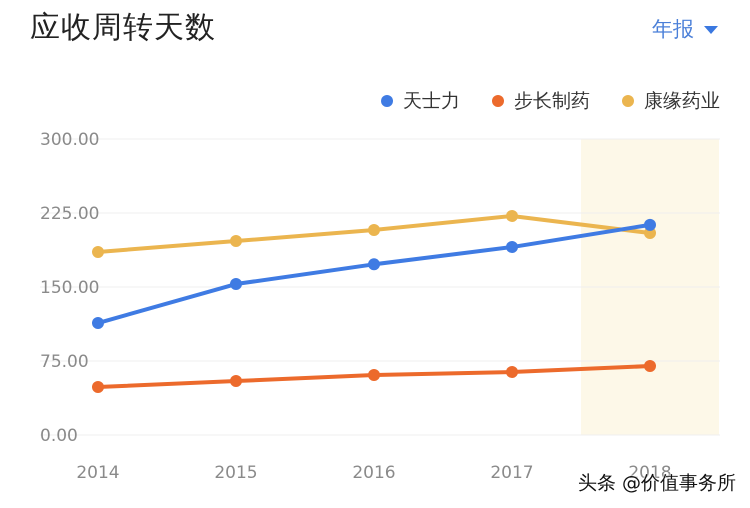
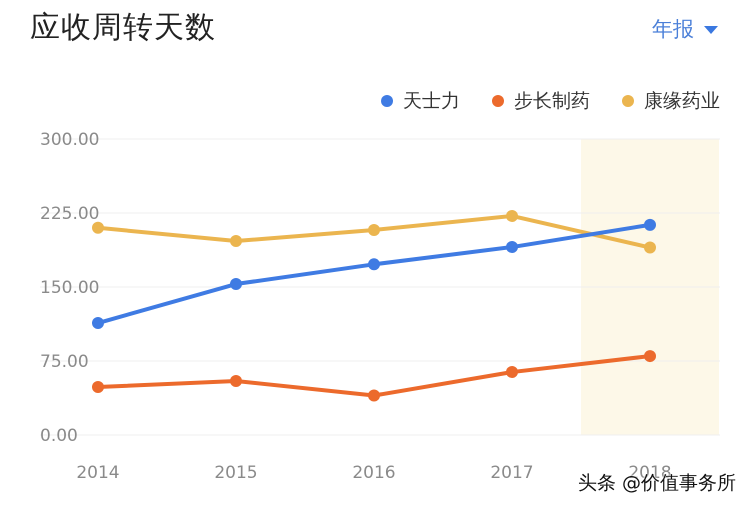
康缘药业/2014: 190 -> 210
步长制药/2016: 60 -> 40
步长制药/2018: 70 -> 80
康缘药业/2018: 200 -> 190
